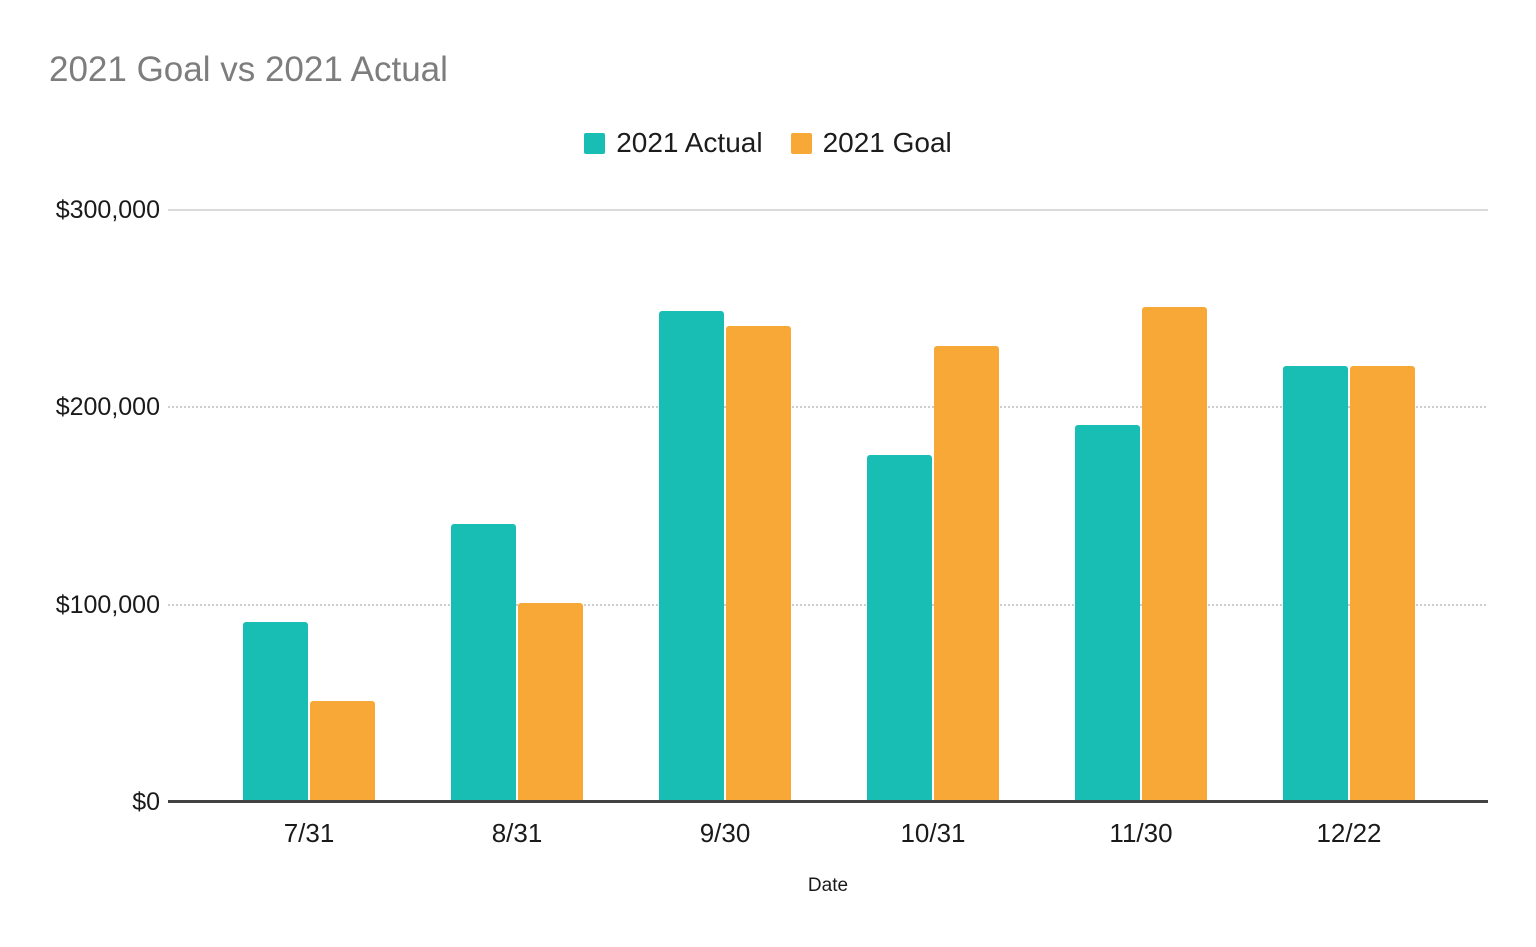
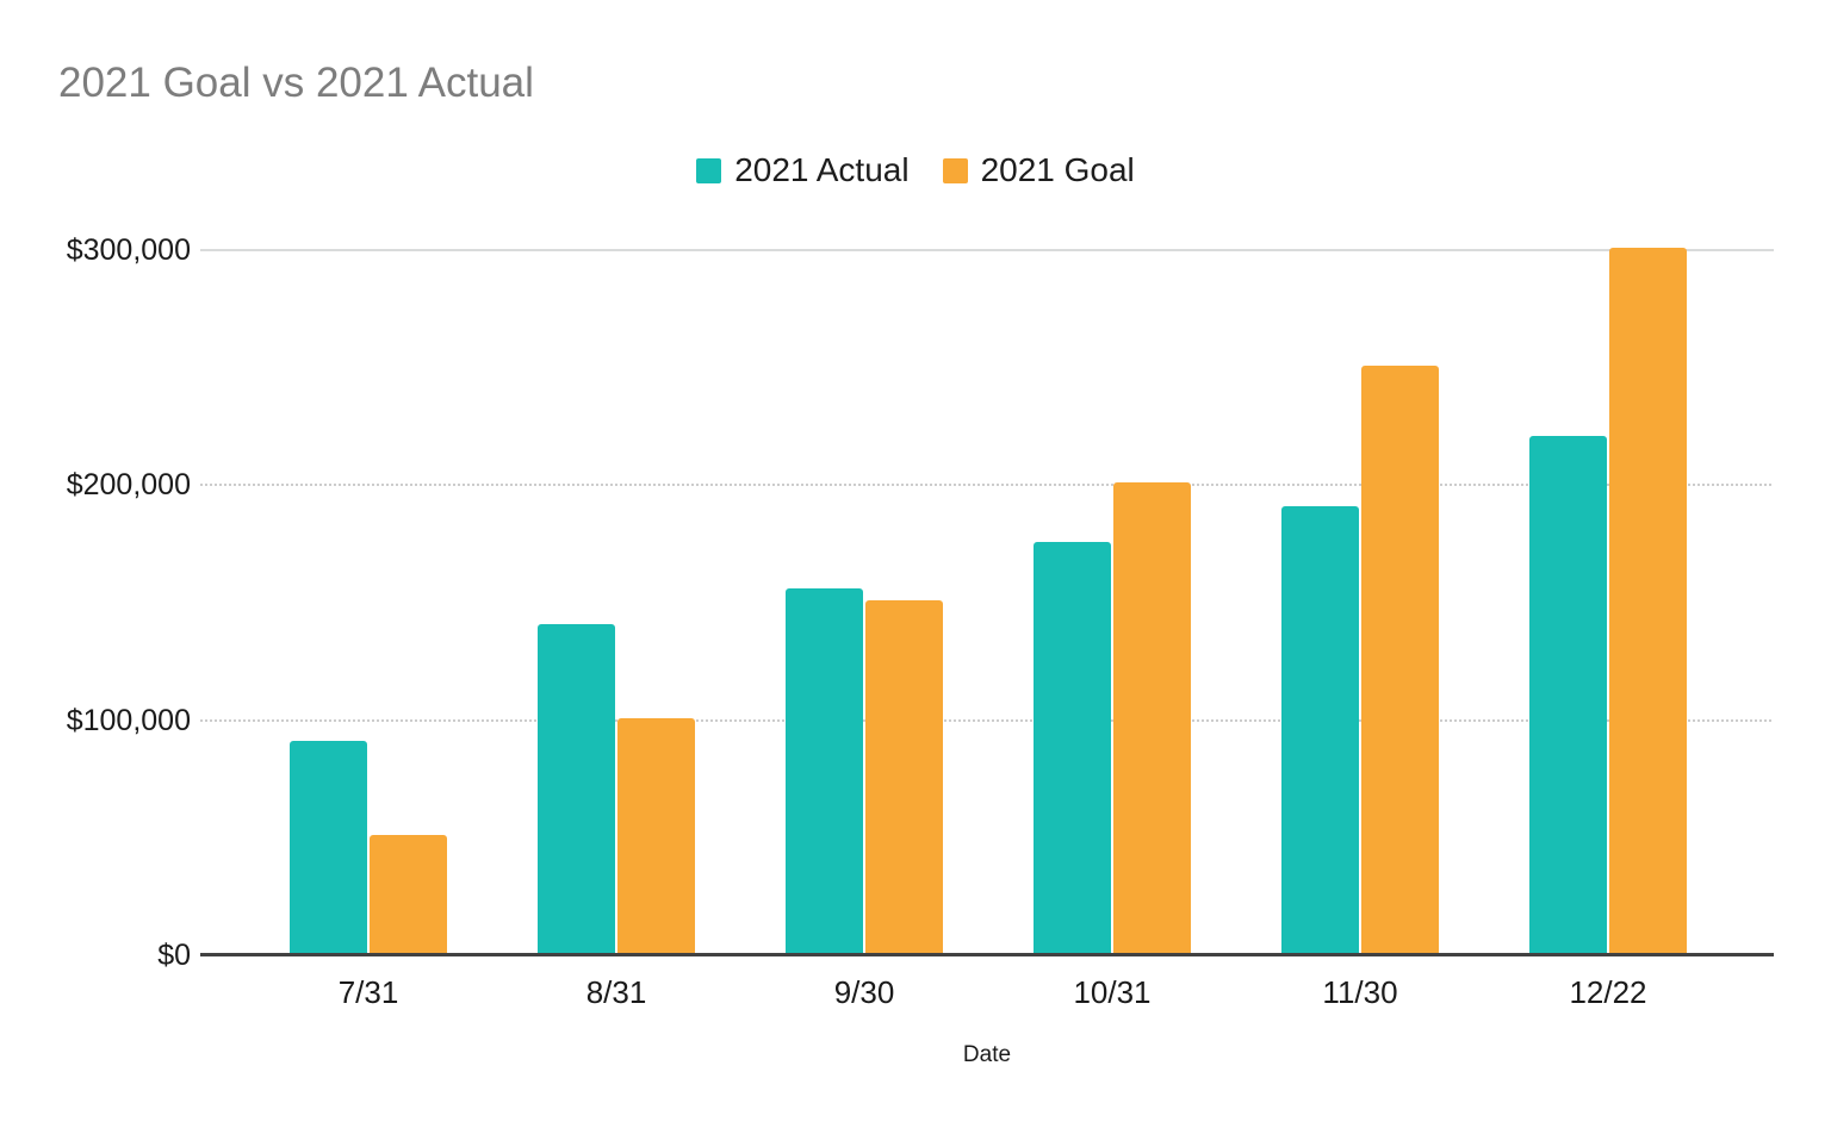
2021 Actual/9/30: $248000 -> $155000
2021 Goal/9/30: $240000 -> $150000
2021 Goal/10/31: $230000 -> $200000
2021 Goal/12/22: $220000 -> $300000
